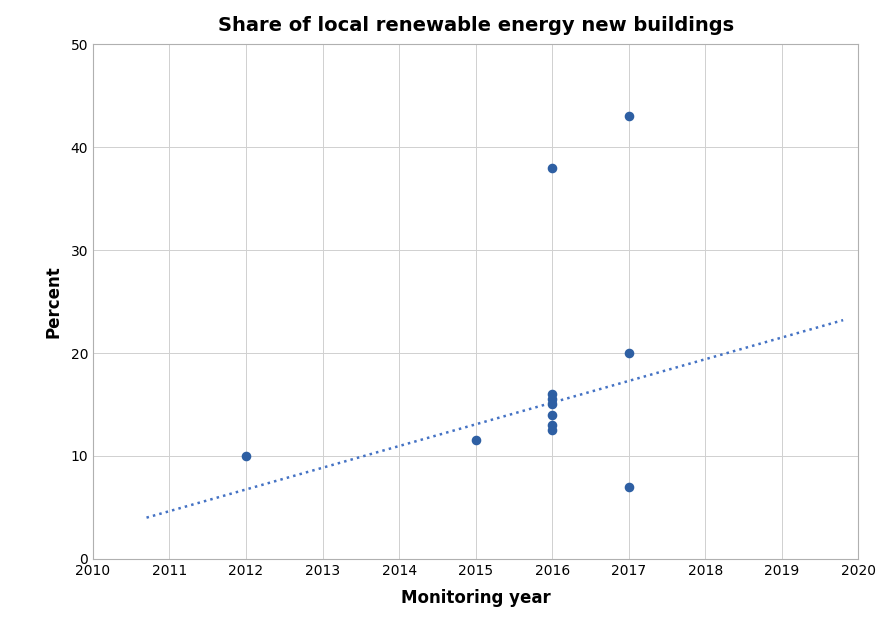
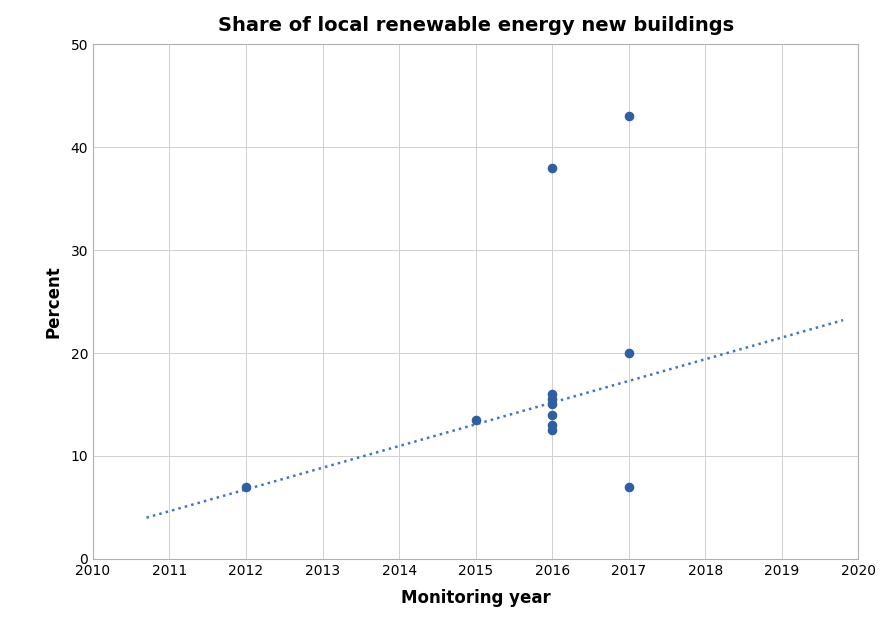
2012: 10.0 -> 7.0
2015: 11.5 -> 13.5
